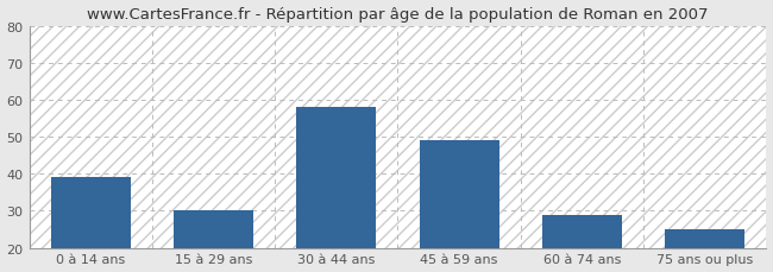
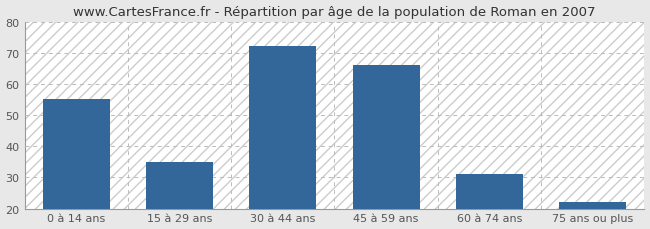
0 à 14 ans: 39 -> 55
15 à 29 ans: 30 -> 35
30 à 44 ans: 58 -> 72
45 à 59 ans: 49 -> 66
60 à 74 ans: 29 -> 31
75 ans ou plus: 25 -> 22
